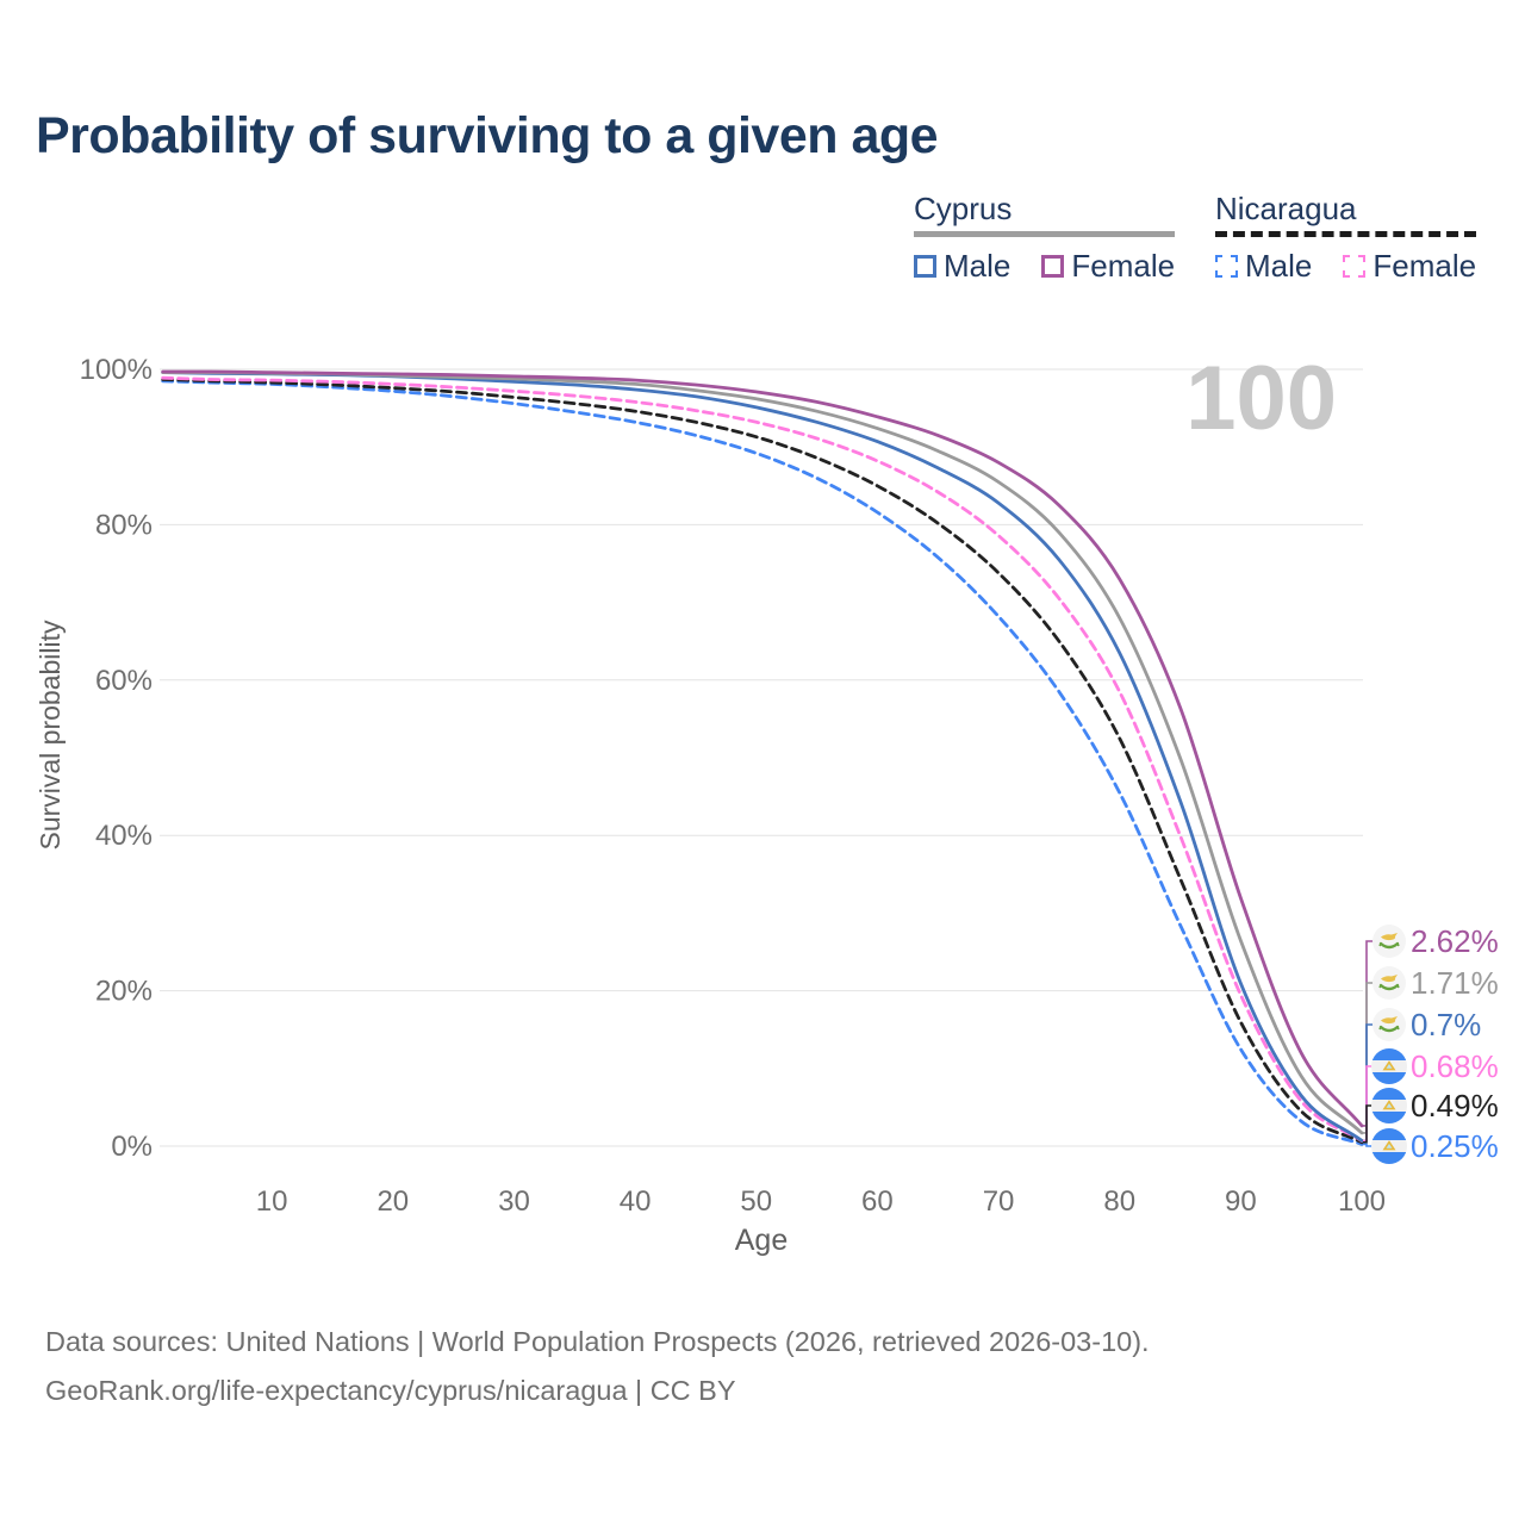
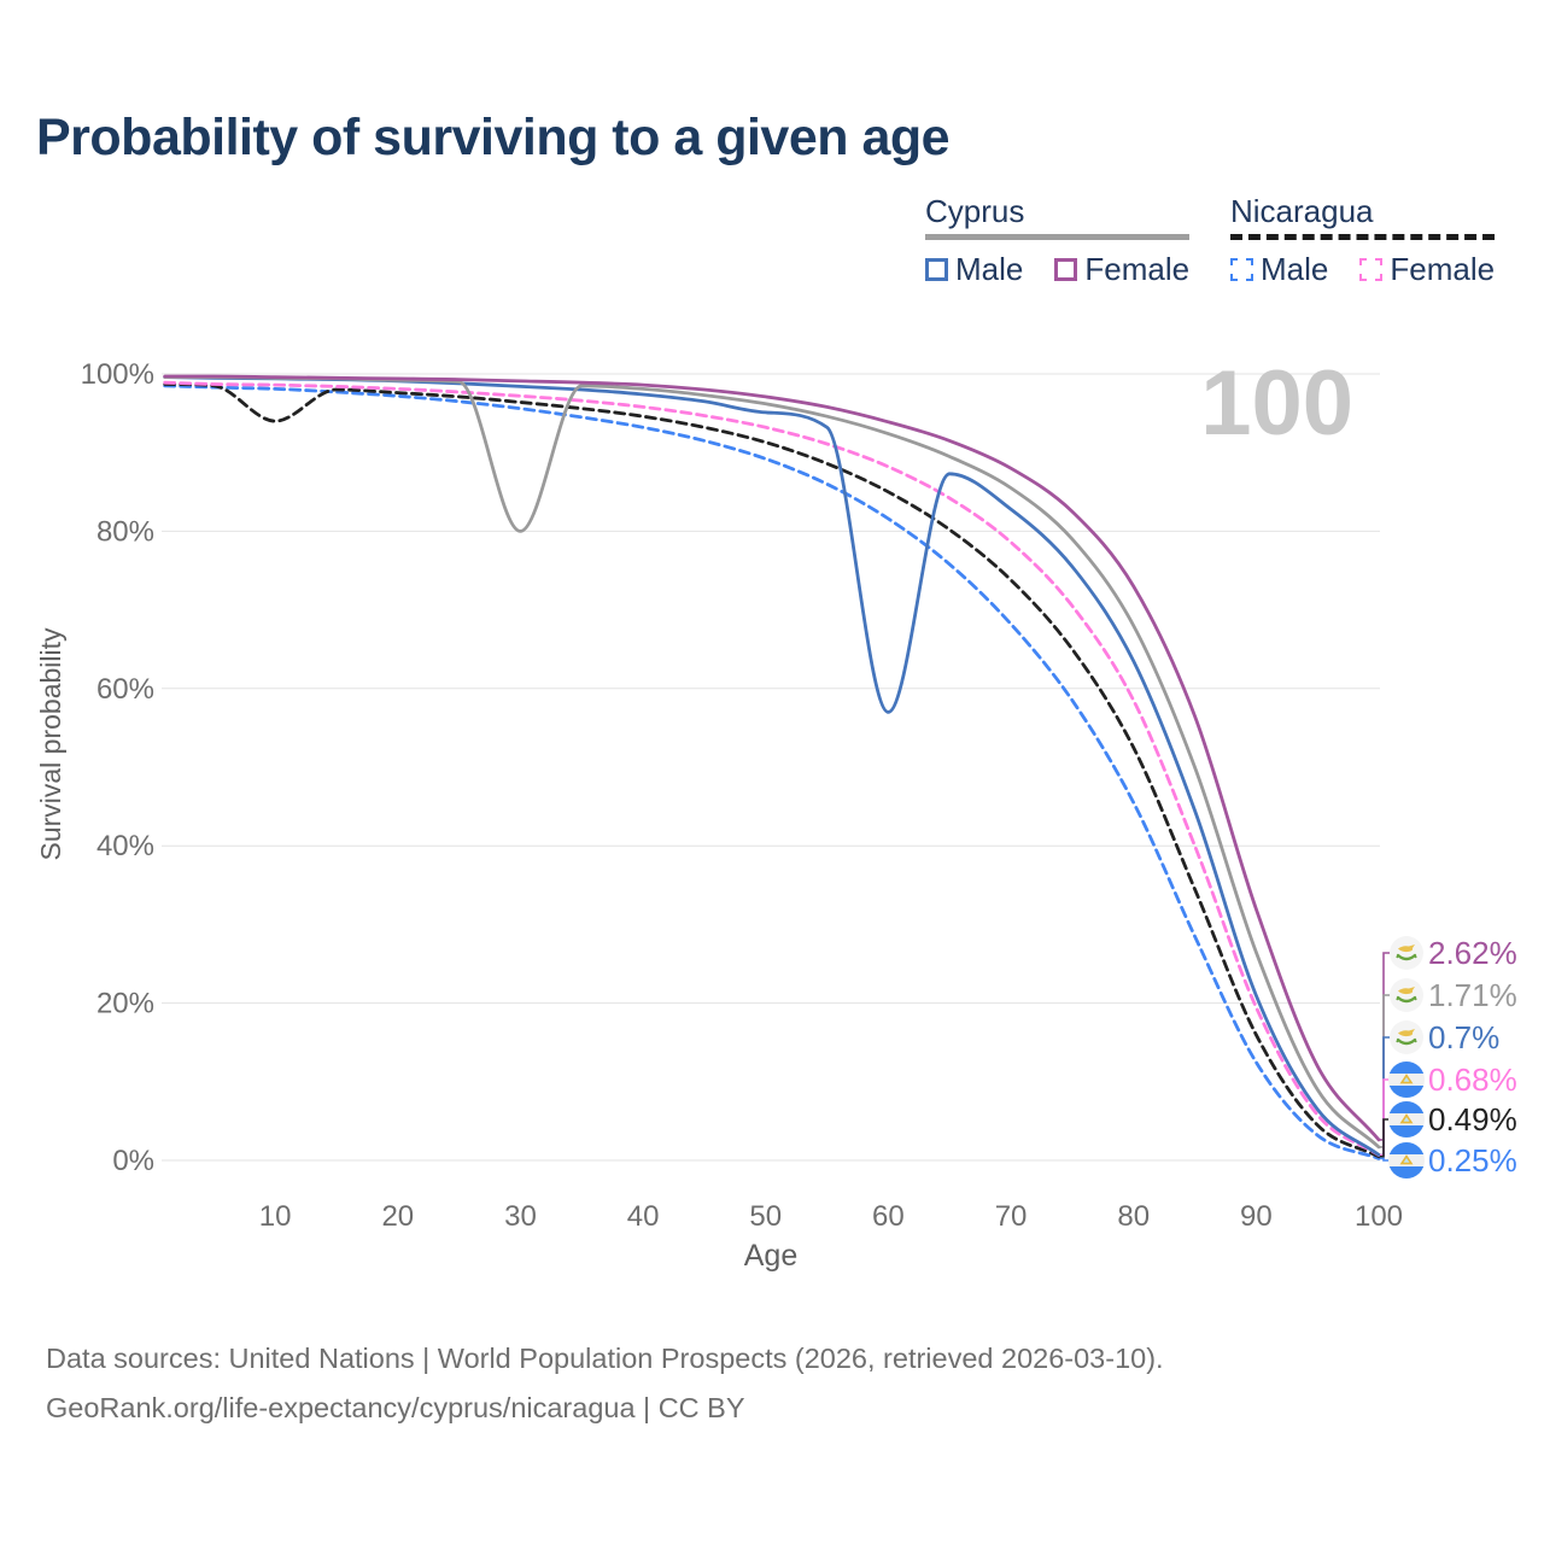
Nicaragua/10: 98% -> 94%
Cyprus/30: 99% -> 80%
Cyprus Male/60: 91% -> 57%
